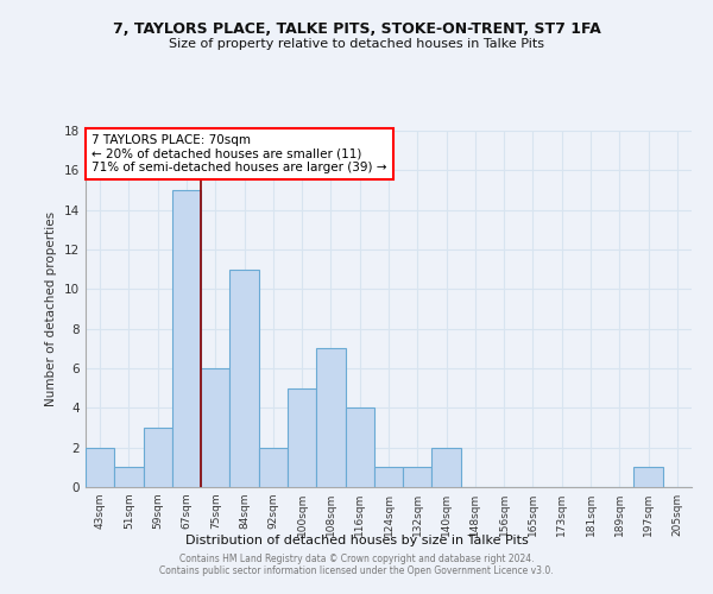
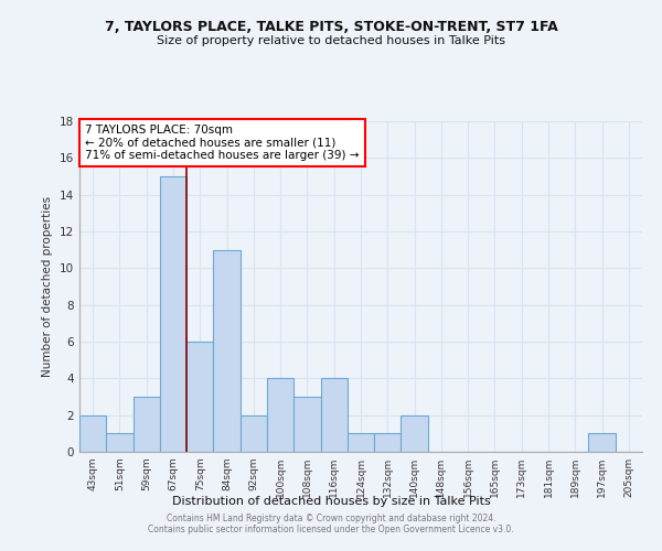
100sqm: 5 -> 4
108sqm: 7 -> 3
